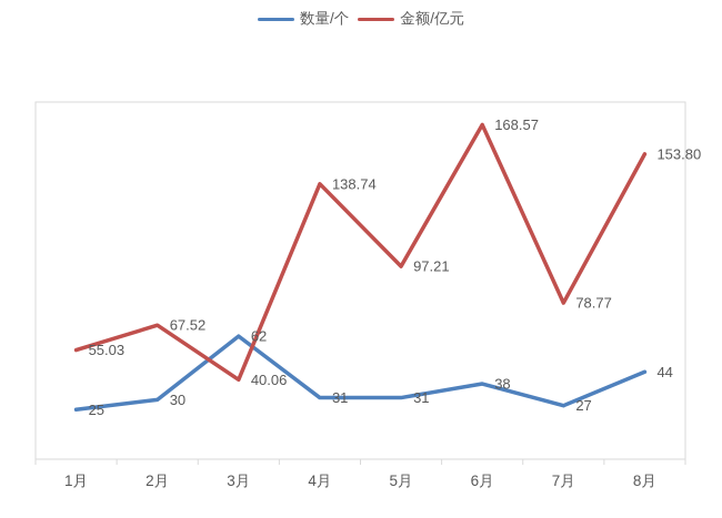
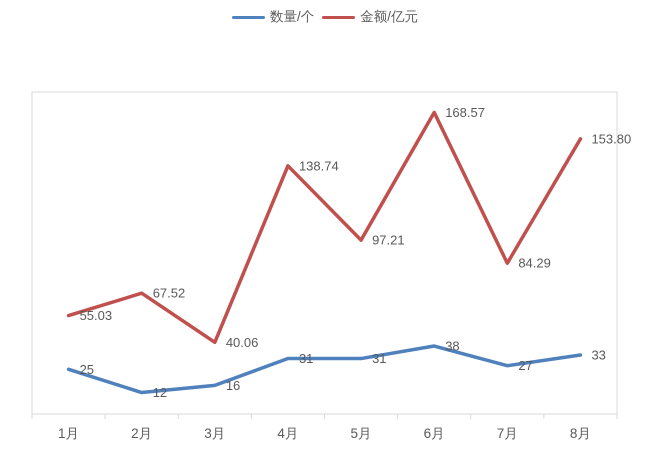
数量/个/2月: 30 -> 12
数量/个/3月: 62 -> 16
金额/亿元/7月: 78.77 -> 84.29
数量/个/8月: 44 -> 33
